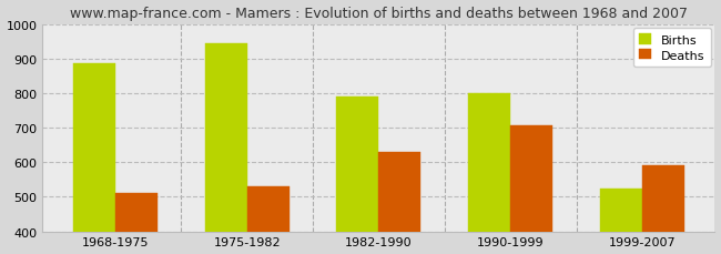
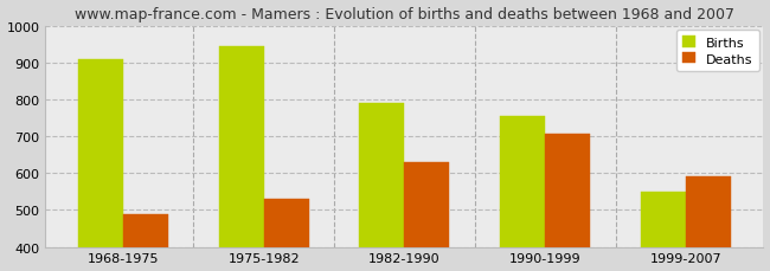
Births/1968-1975: 885 -> 910
Deaths/1968-1975: 510 -> 490
Births/1990-1999: 800 -> 755
Births/1999-2007: 525 -> 550
